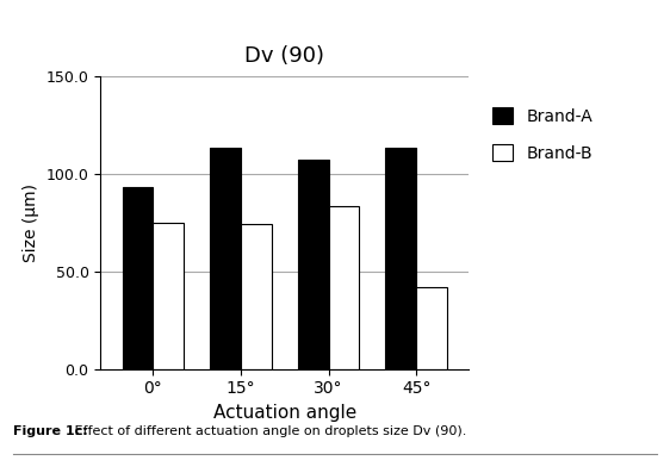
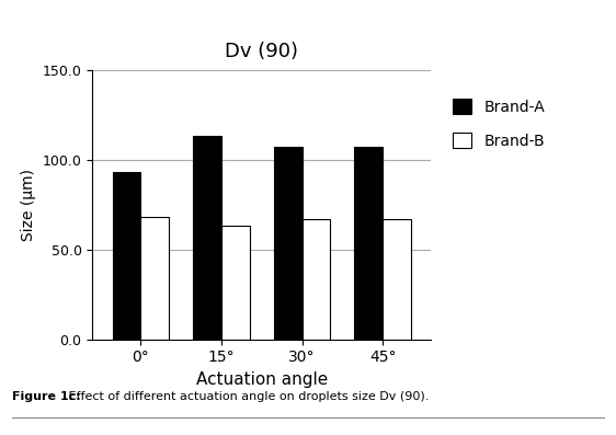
Brand-B/0°: 75 -> 68
Brand-B/15°: 74 -> 63
Brand-B/30°: 83 -> 67
Brand-A/45°: 113 -> 107
Brand-B/45°: 42 -> 67
